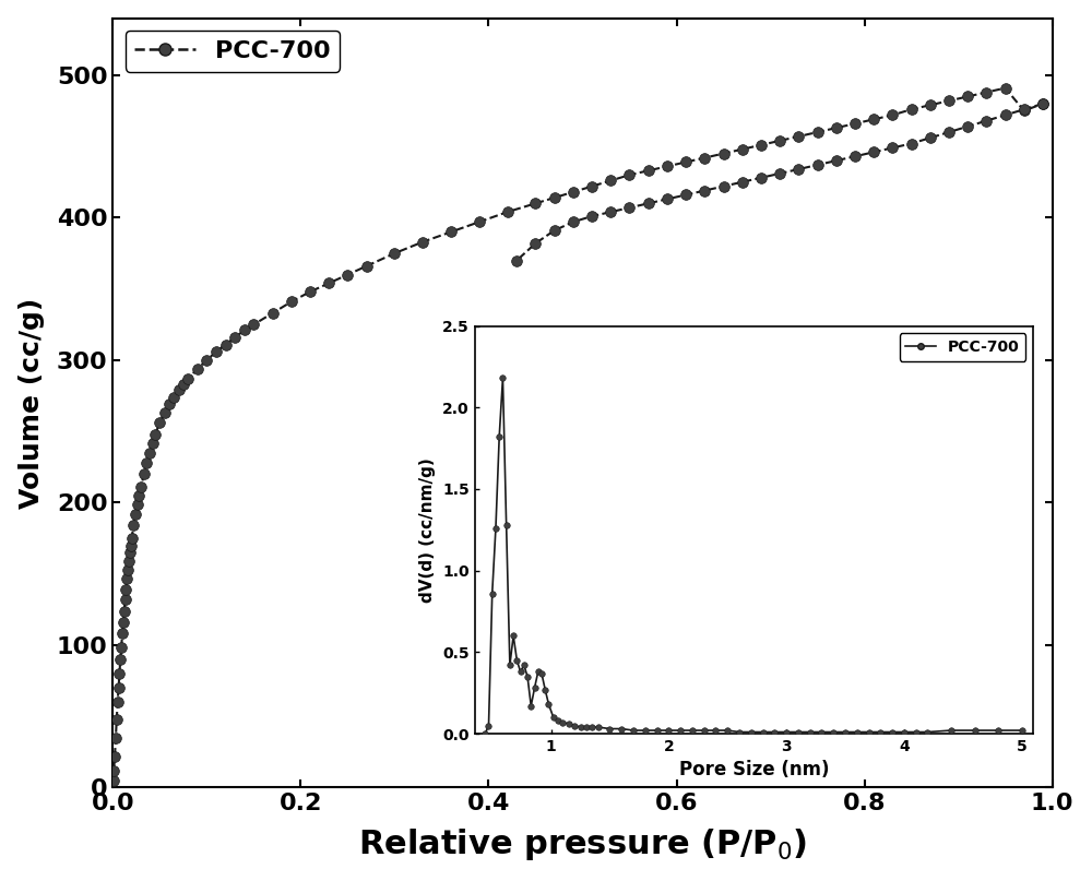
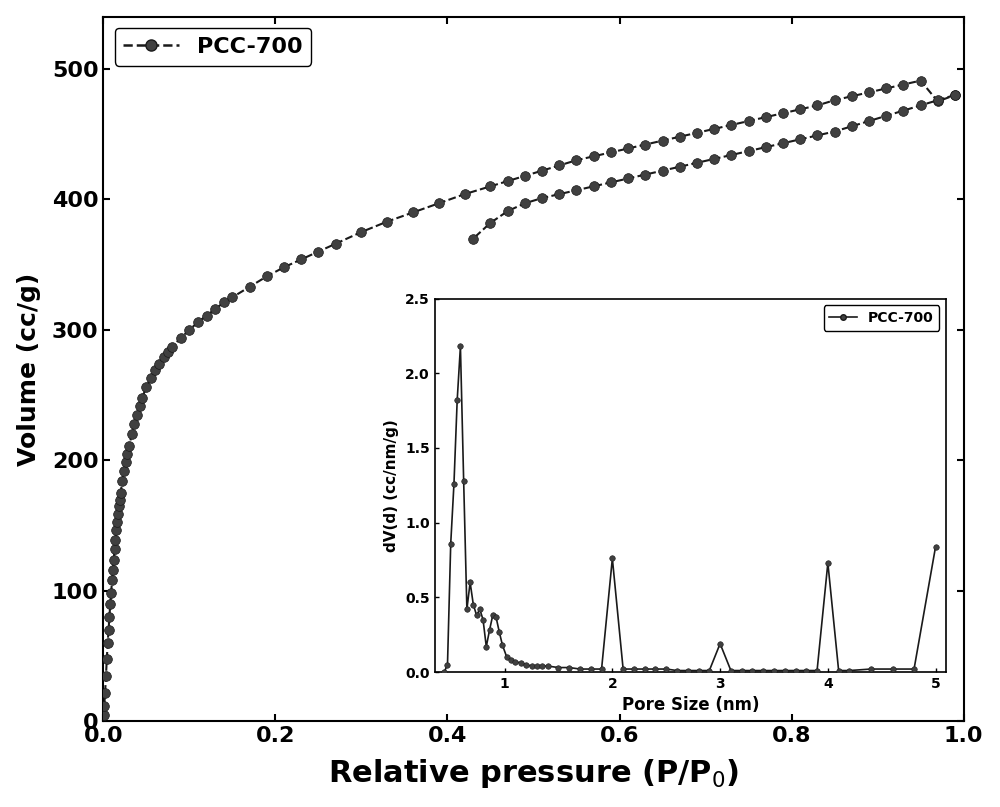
2: 0.02 -> 0.76
3: 0.01 -> 0.19
4: 0.01 -> 0.73
5: 0.02 -> 0.84
